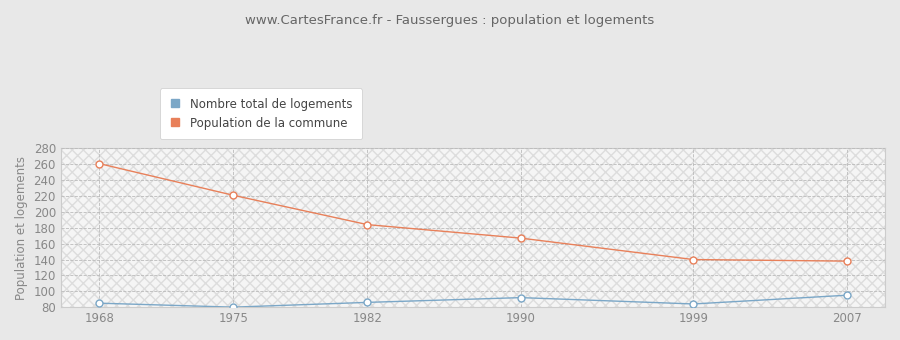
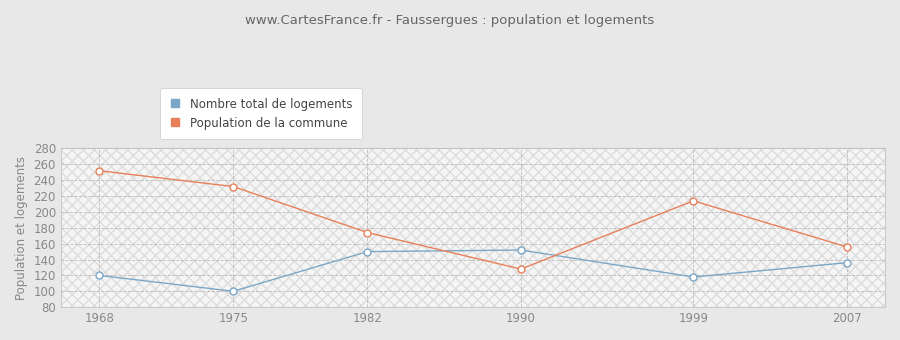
Nombre total de logements/1968: 85 -> 120
Population de la commune/1968: 261 -> 252
Nombre total de logements/1975: 80 -> 100
Population de la commune/1975: 221 -> 232
Nombre total de logements/1982: 86 -> 150
Population de la commune/1982: 184 -> 174
Nombre total de logements/1990: 92 -> 152
Population de la commune/1990: 167 -> 128
Nombre total de logements/1999: 84 -> 118
Population de la commune/1999: 140 -> 214
Nombre total de logements/2007: 95 -> 136
Population de la commune/2007: 138 -> 156
